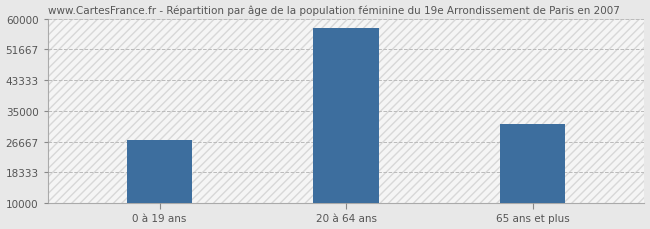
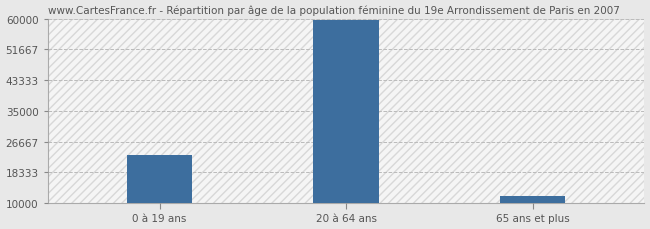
0 à 19 ans: 27000 -> 23000
20 à 64 ans: 57500 -> 59500
65 ans et plus: 31500 -> 12000
